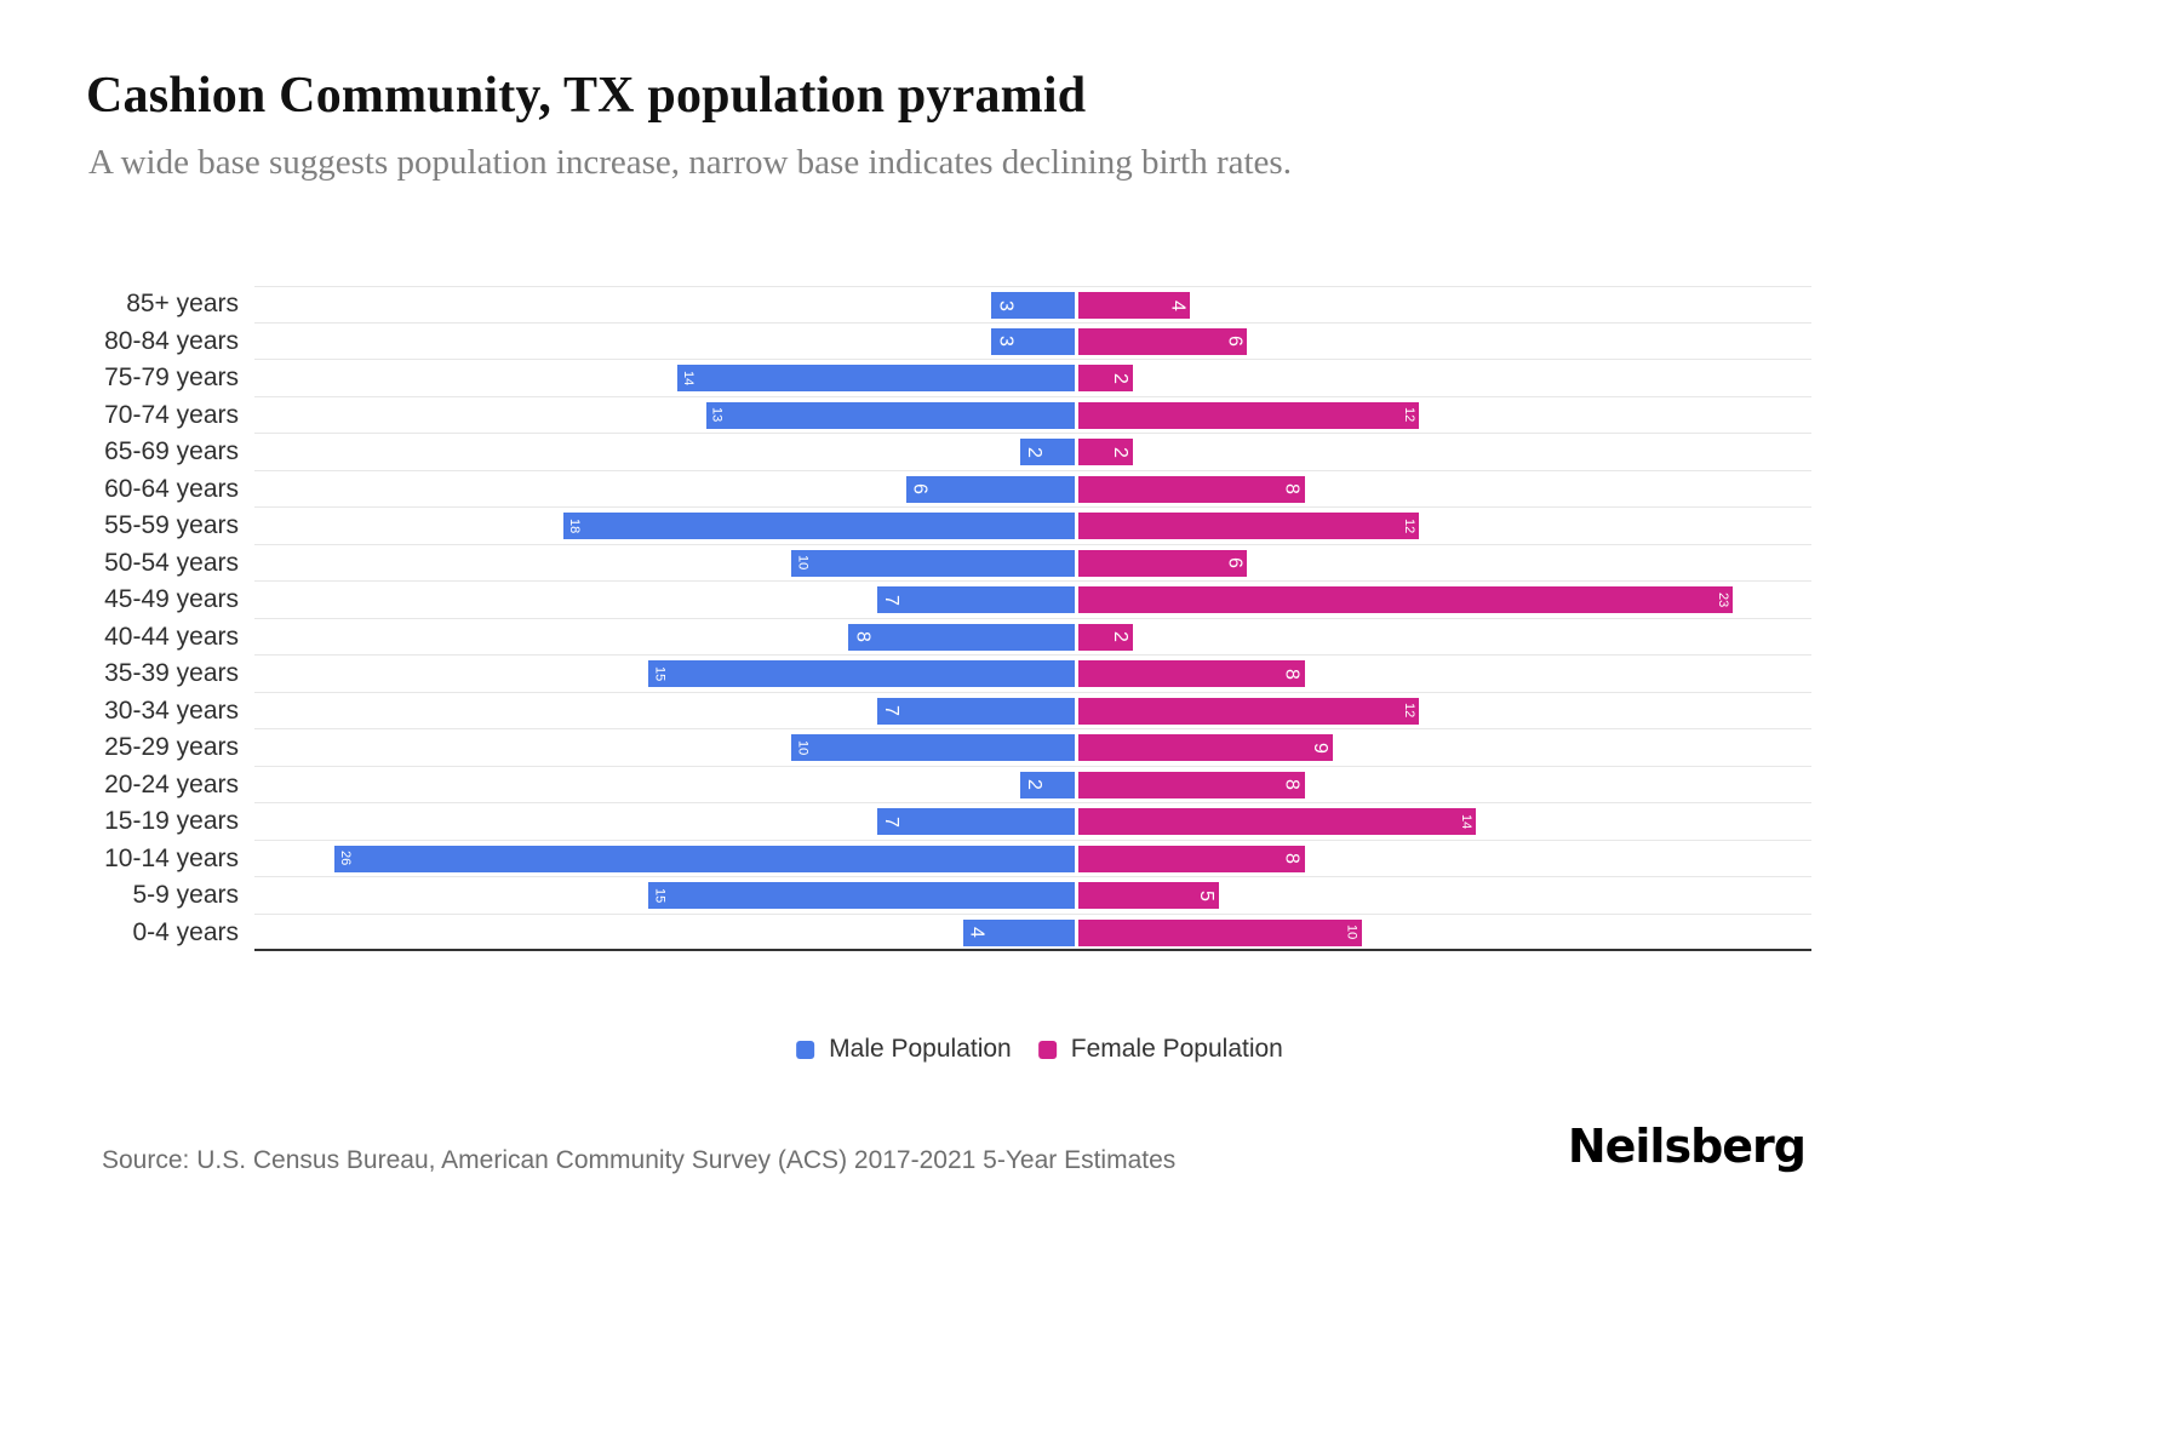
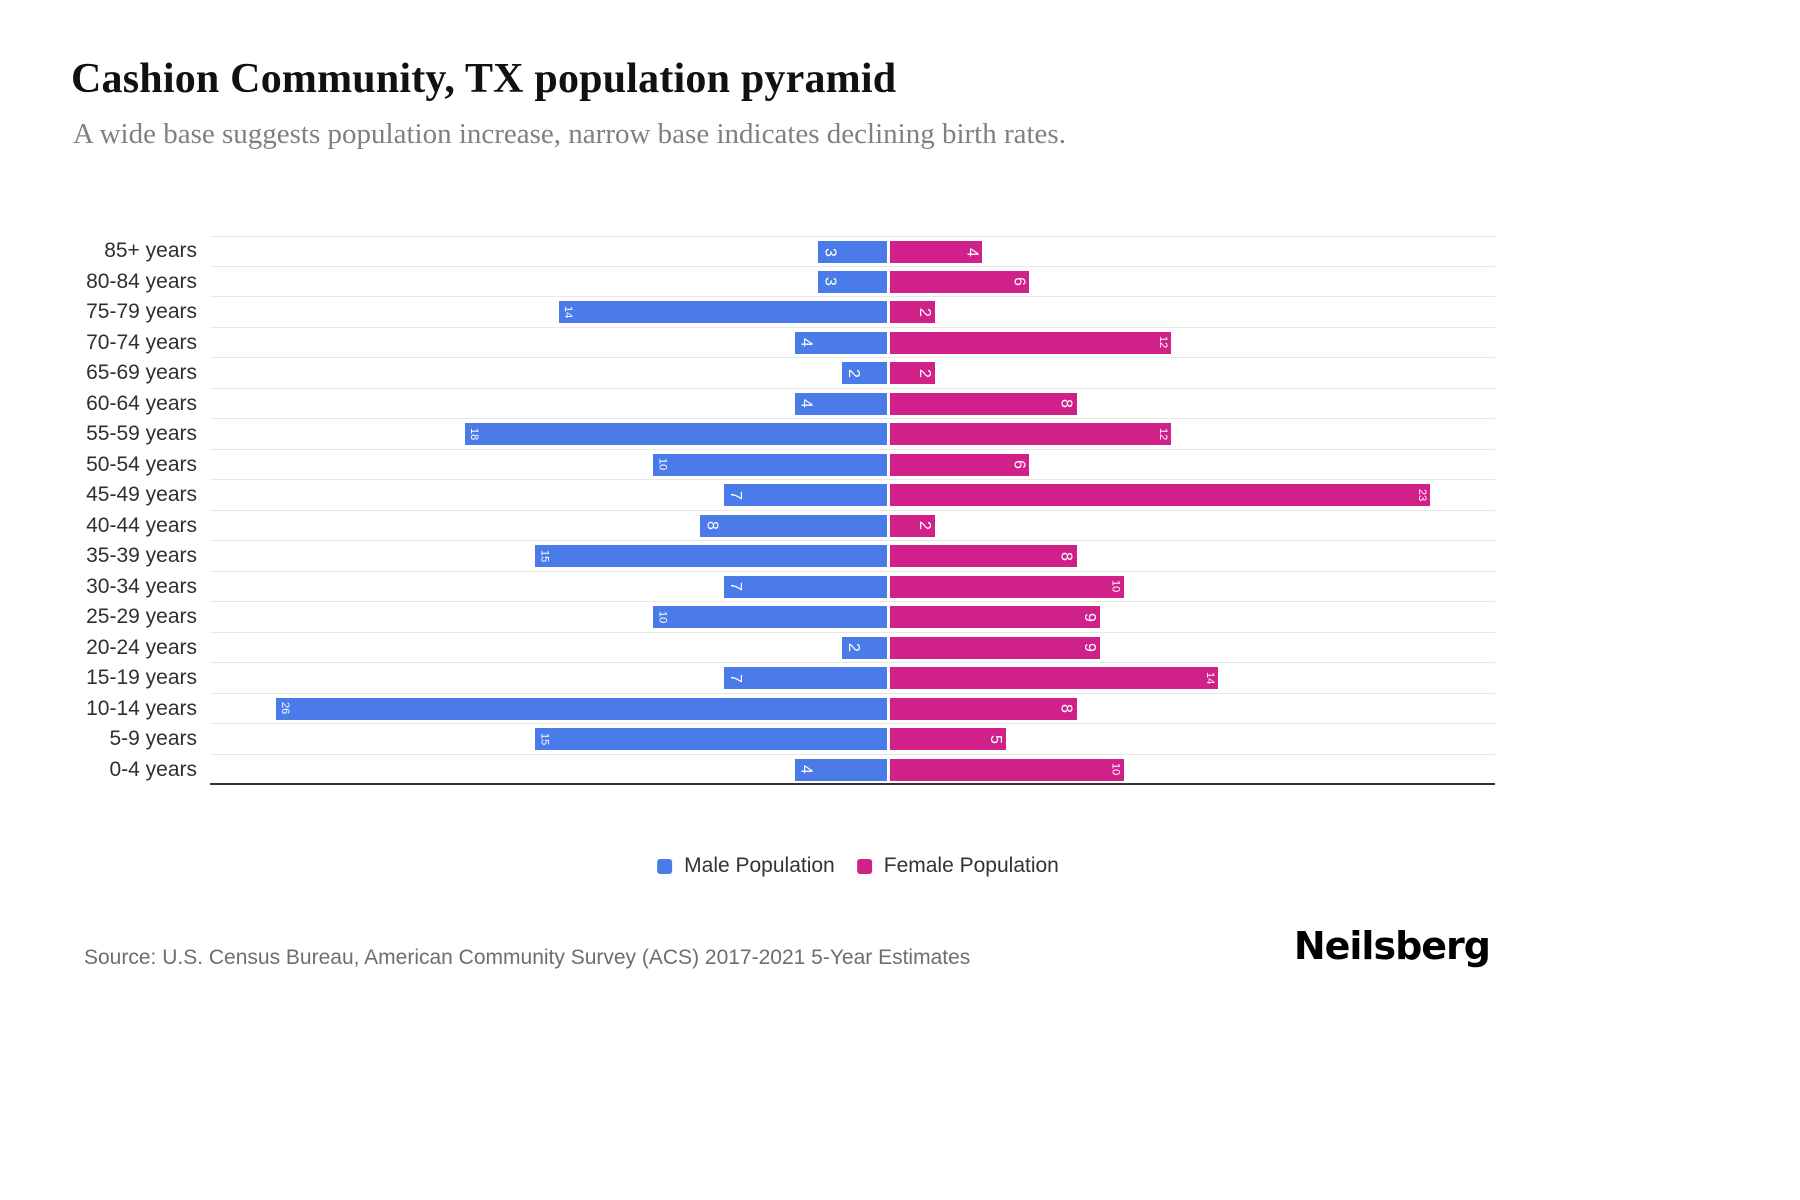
Male Population/70-74 years: 13 -> 4
Male Population/60-64 years: 6 -> 4
Female Population/30-34 years: 12 -> 10
Female Population/20-24 years: 8 -> 9
